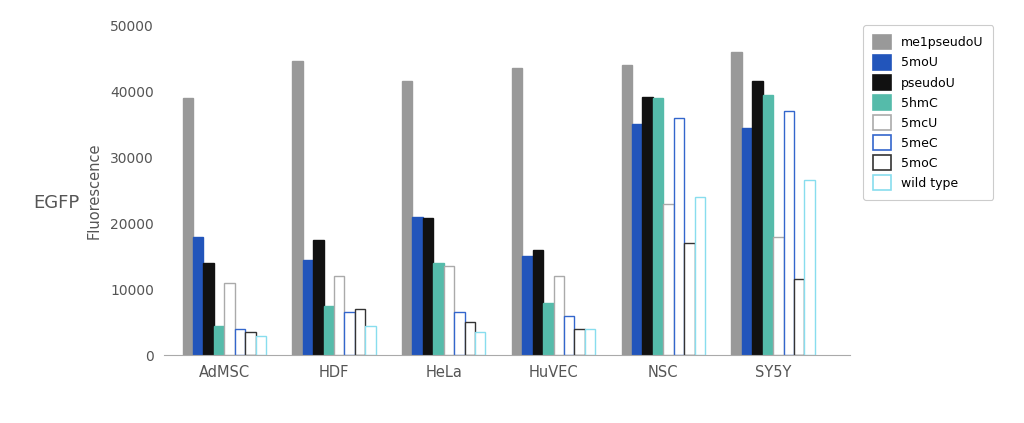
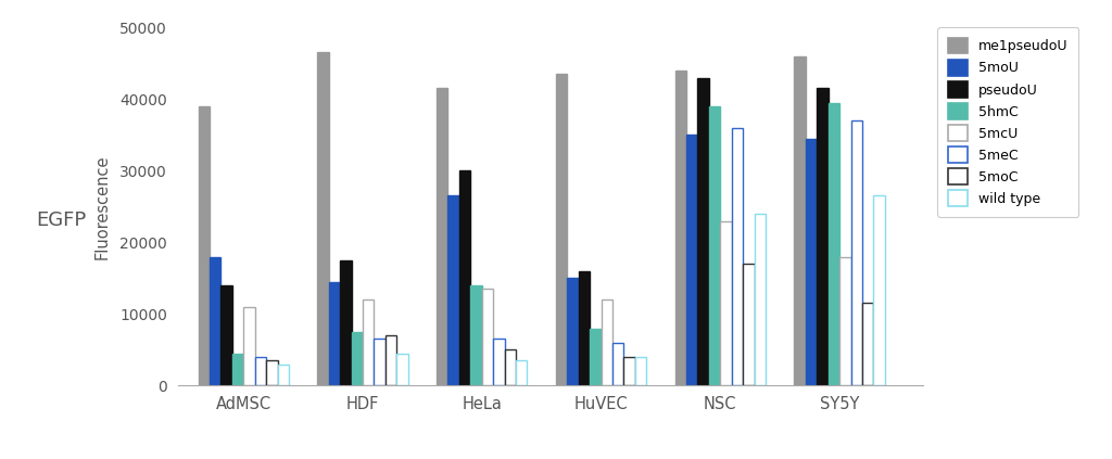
me1pseudoU/HDF: 44600 -> 46500
5moU/HeLa: 21000 -> 26500
pseudoU/HeLa: 20800 -> 30000
pseudoU/NSC: 39200 -> 43000
